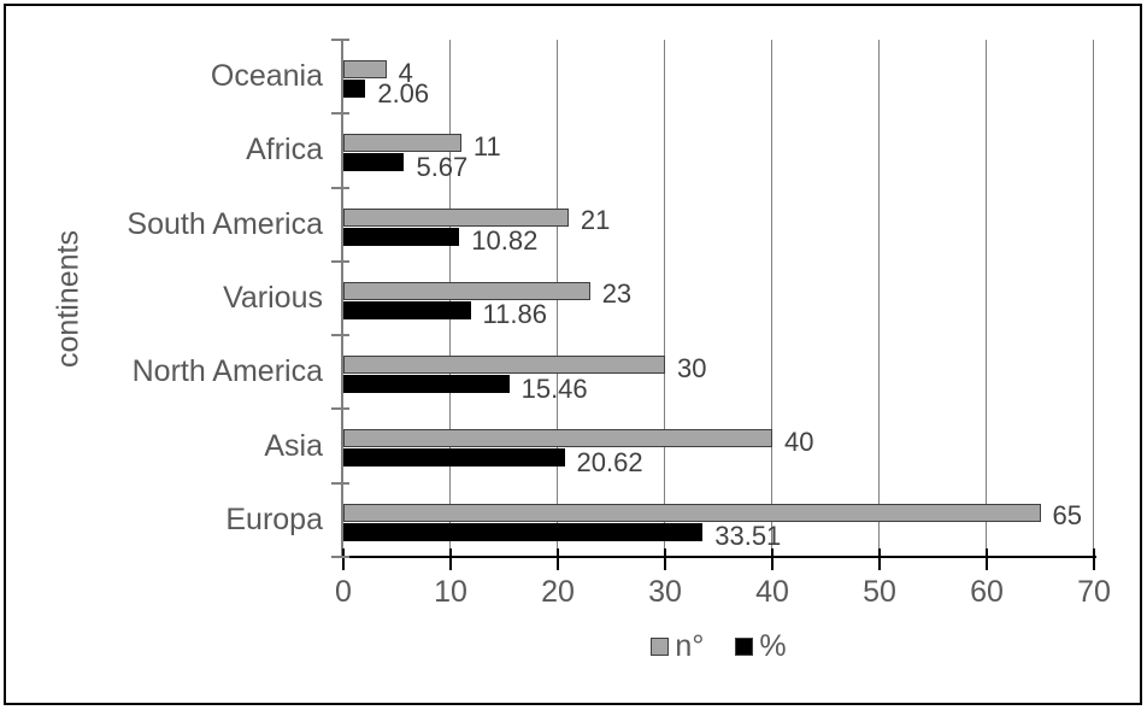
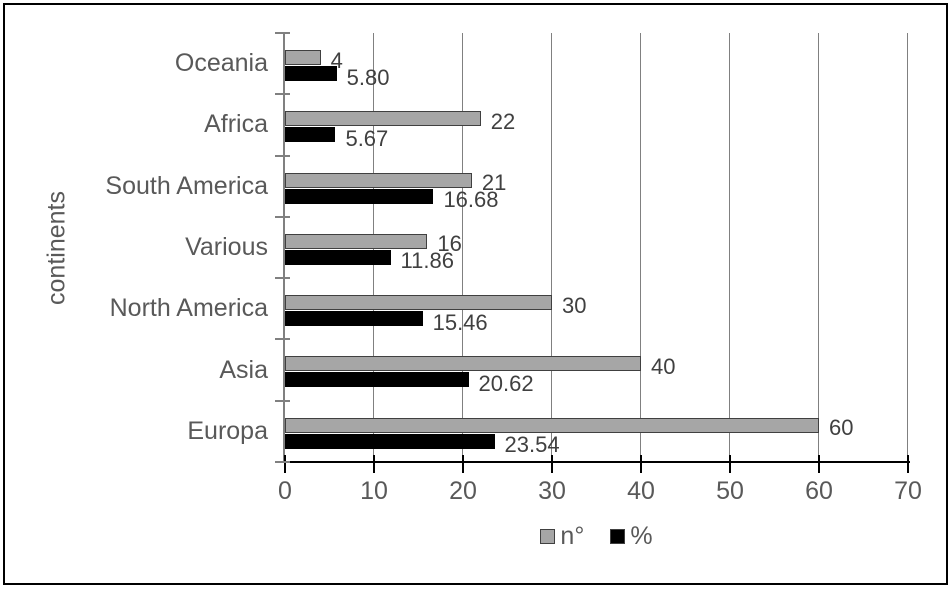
%/Oceania: 2.06 -> 5.80
n°/Africa: 11 -> 22
%/South America: 10.82 -> 16.68
n°/Various: 23 -> 16
n°/Europa: 65 -> 60
%/Europa: 33.51 -> 23.54
